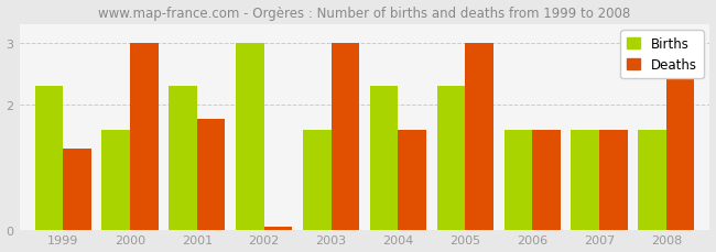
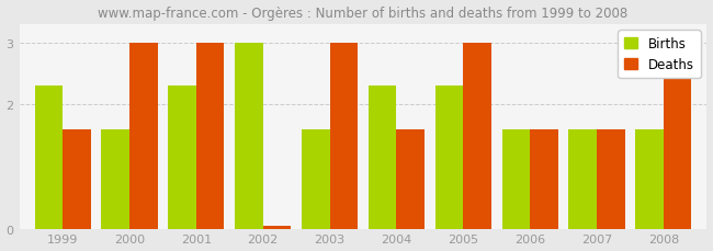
Deaths/1999: 1.30 -> 1.60
Deaths/2001: 1.78 -> 3.00
